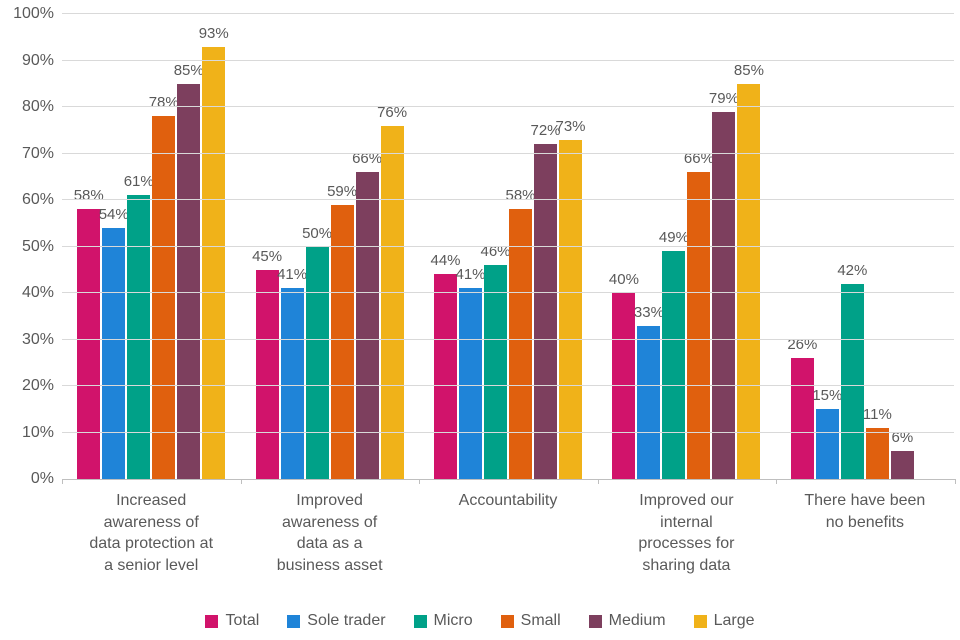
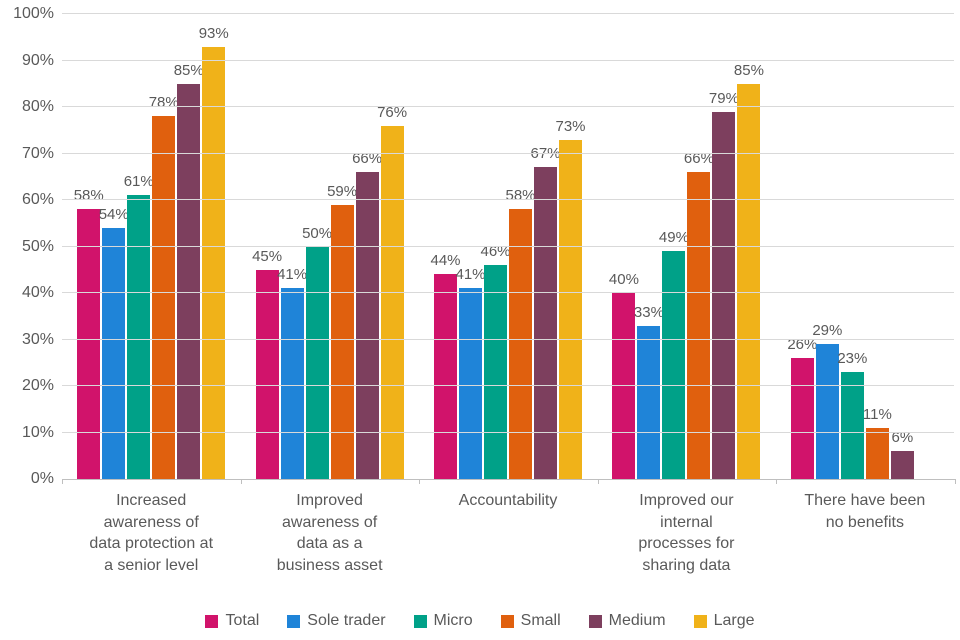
Medium/Accountability: 72% -> 67%
Sole trader/There have been no benefits: 15% -> 29%
Micro/There have been no benefits: 42% -> 23%
